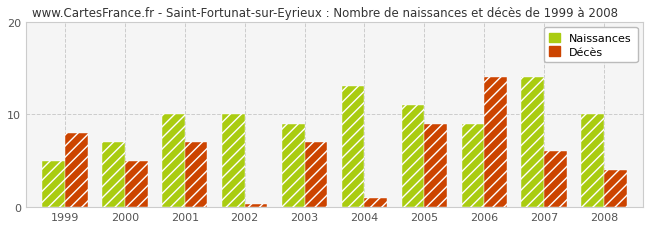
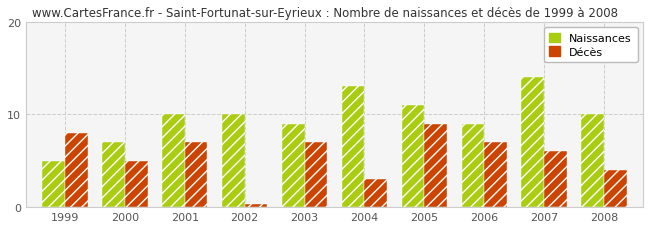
Décès/2004: 1.0 -> 3.0
Décès/2006: 14.0 -> 7.0
